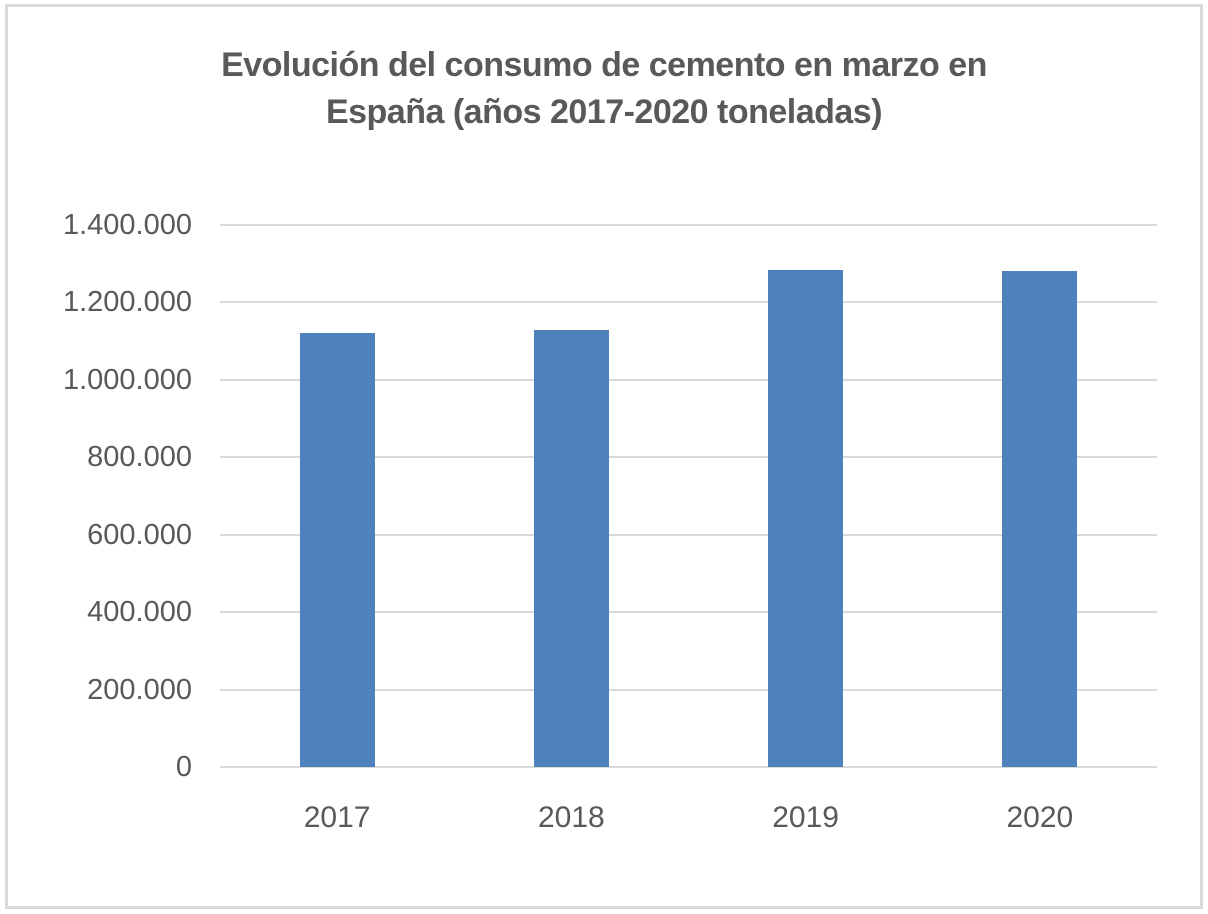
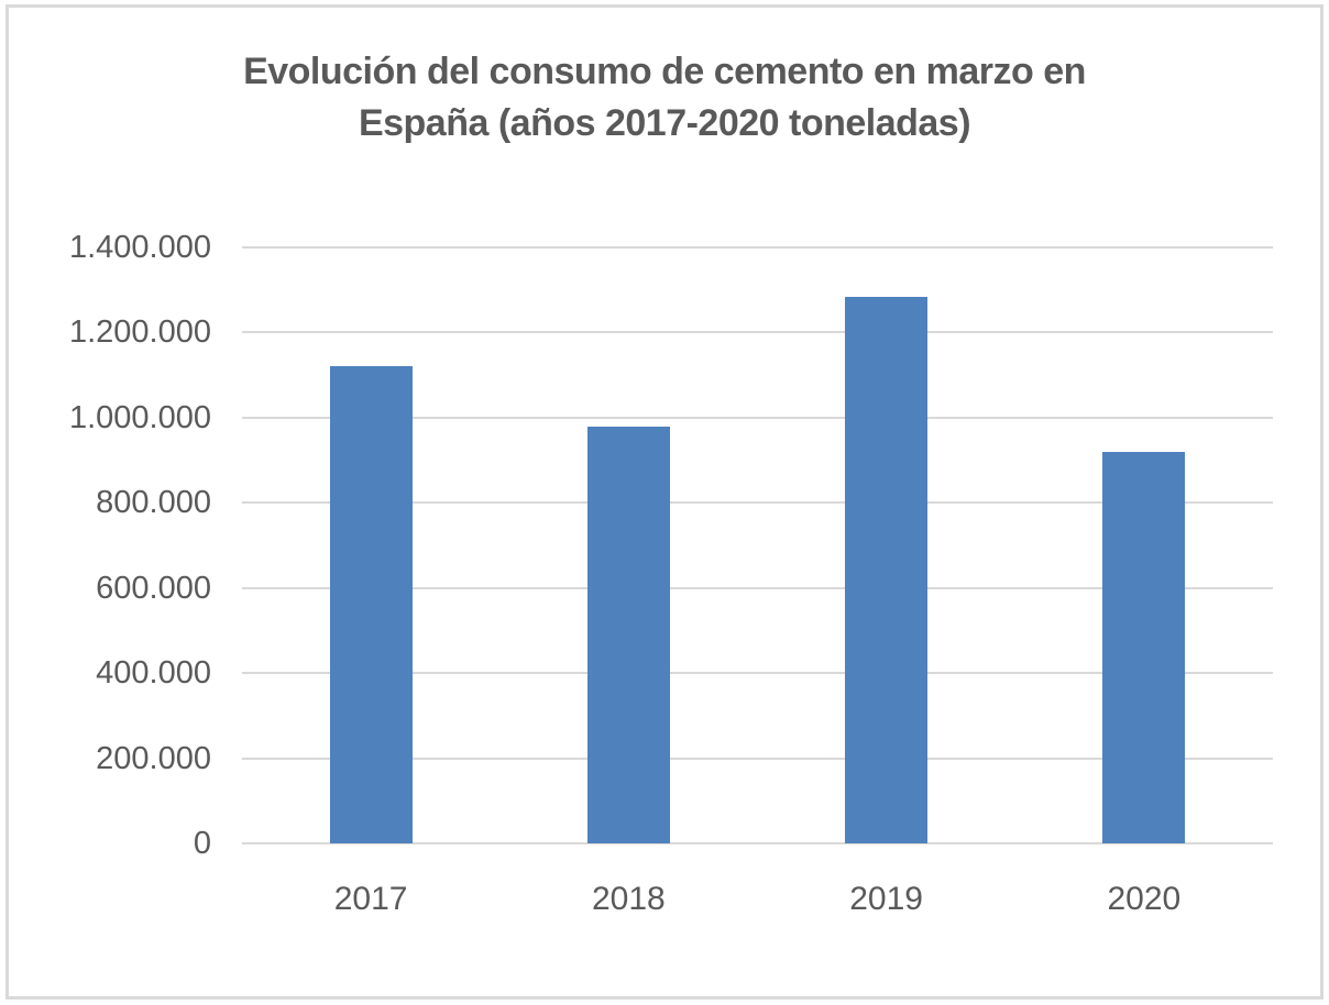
2018: 1130000 -> 980000
2020: 1280000 -> 920000
